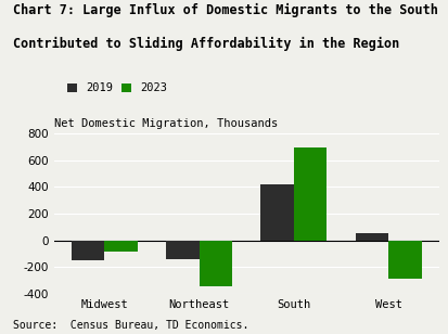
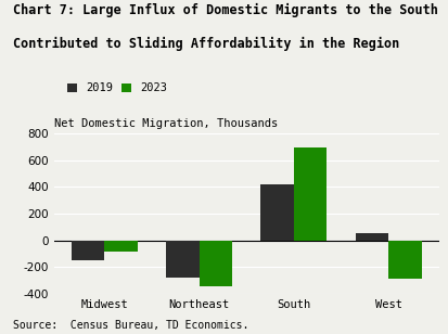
2019/Northeast: -140 -> -280
